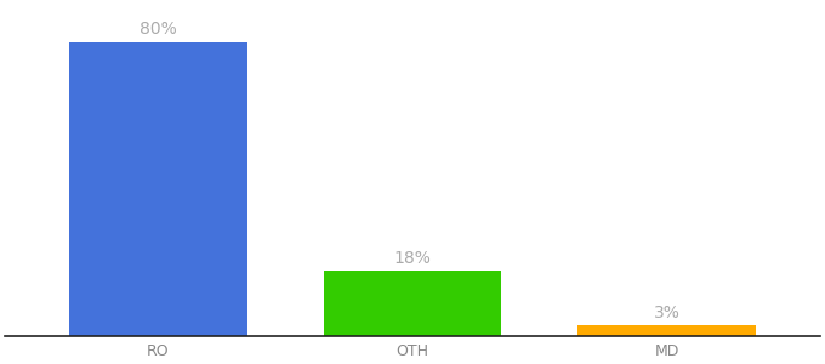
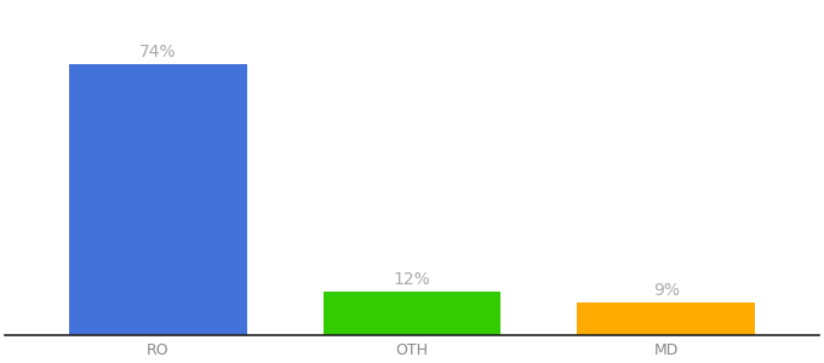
RO: 80% -> 74%
OTH: 18% -> 12%
MD: 3% -> 9%
